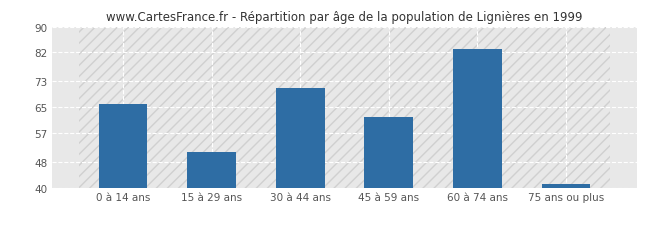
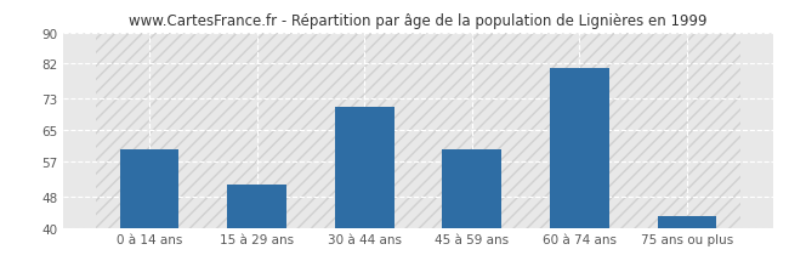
0 à 14 ans: 66 -> 60
45 à 59 ans: 62 -> 60
60 à 74 ans: 83 -> 81
75 ans ou plus: 41 -> 43
